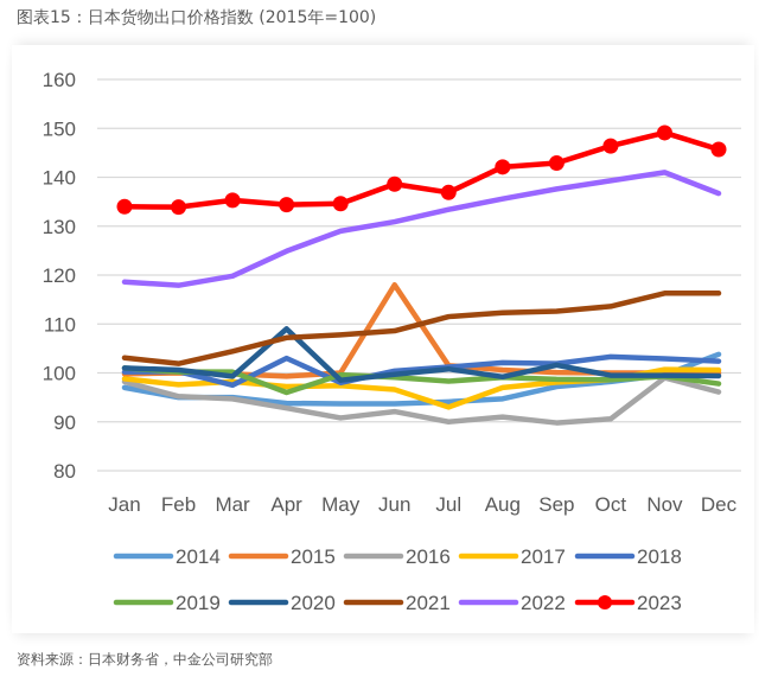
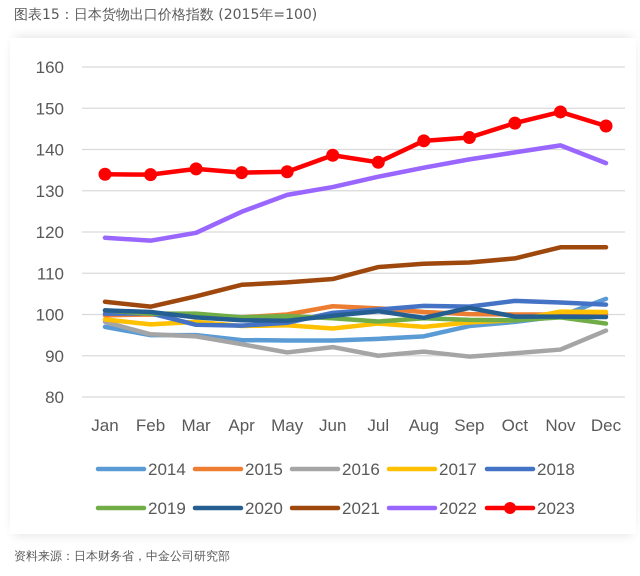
2018/Apr: 103 -> 97
2019/Apr: 96 -> 99
2020/Apr: 109 -> 99
2015/Jun: 118 -> 102
2017/Jul: 93 -> 98
2016/Nov: 99 -> 92
